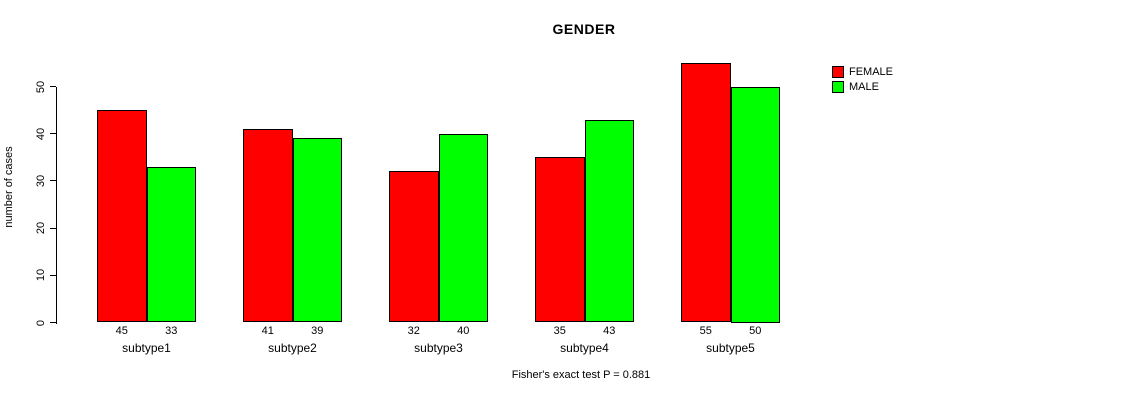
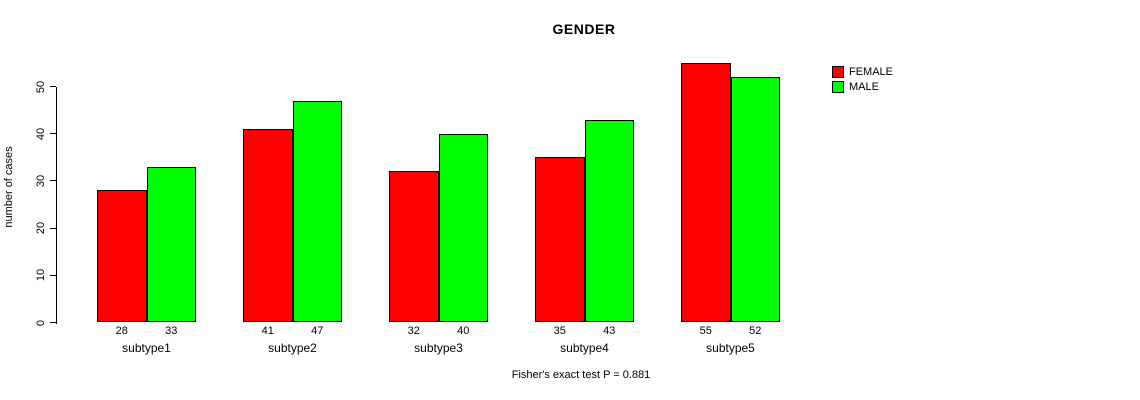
FEMALE/subtype1: 45 -> 28
MALE/subtype2: 39 -> 47
MALE/subtype5: 50 -> 52
